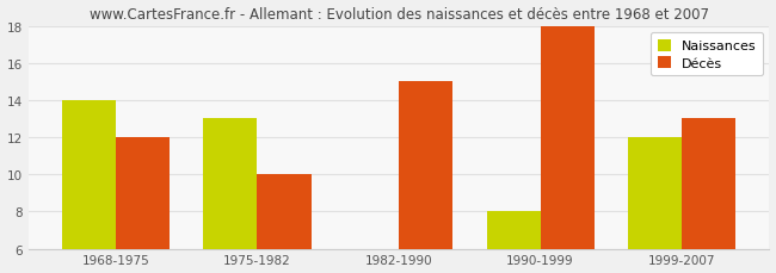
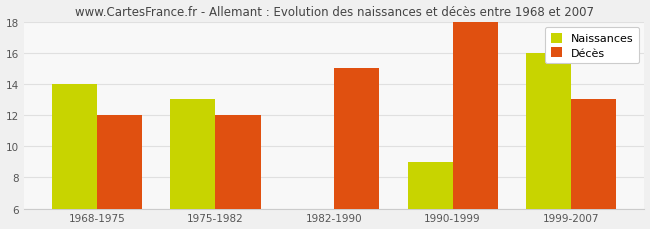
Décès/1975-1982: 10 -> 12
Naissances/1990-1999: 8 -> 9
Naissances/1999-2007: 12 -> 16
